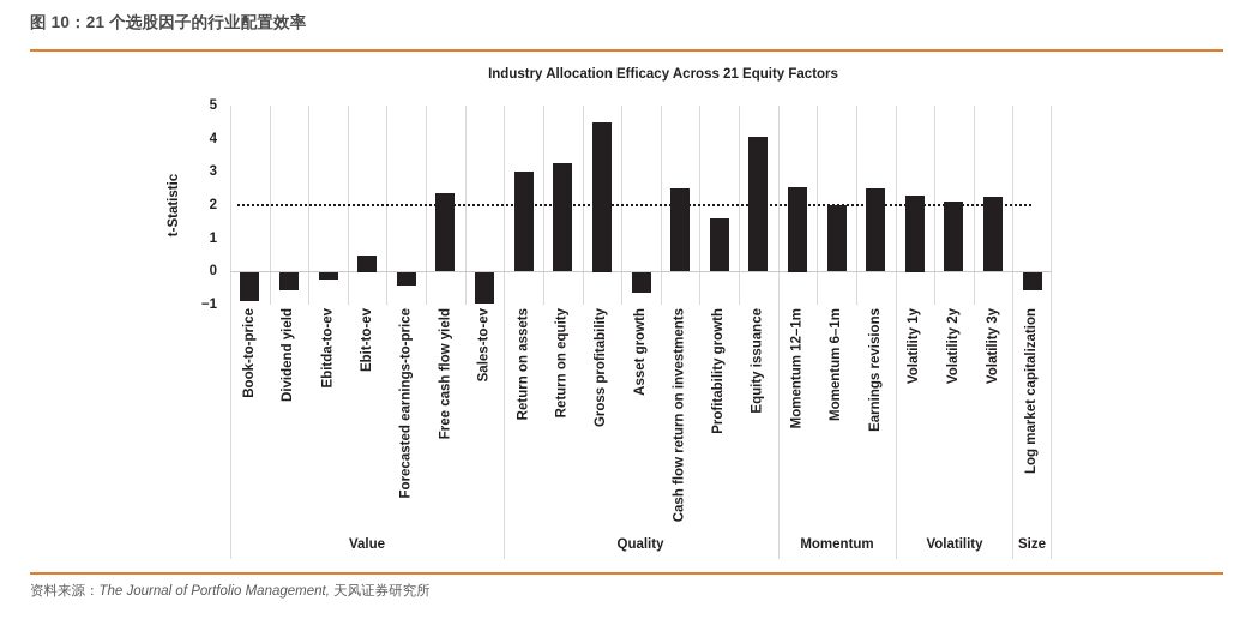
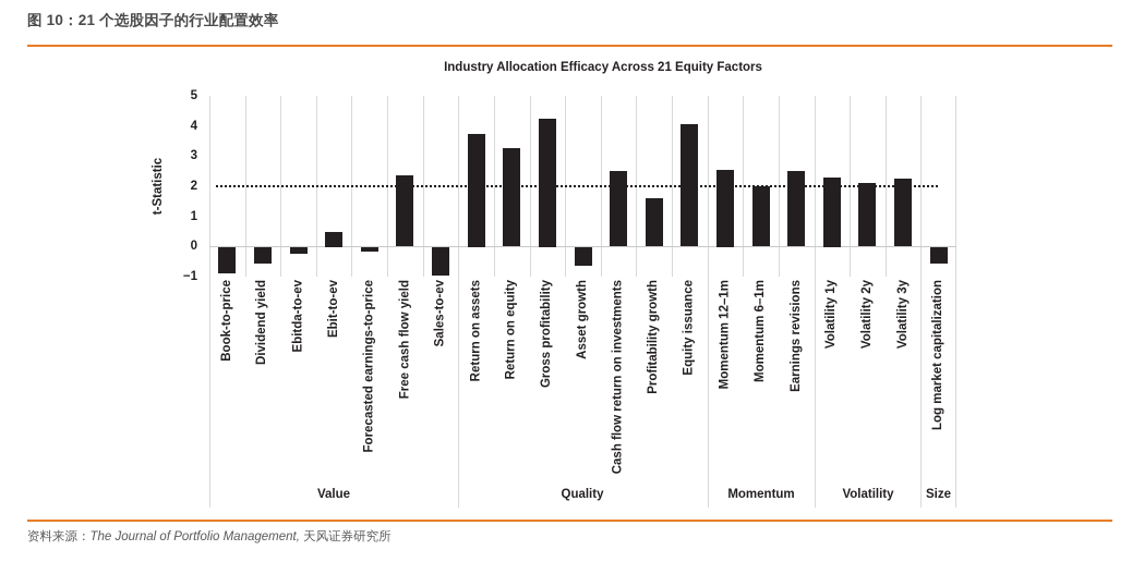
Forecasted earnings-to-price: -0.4 -> -0.1
Return on assets: 3.0 -> 3.8
Gross profitability: 4.5 -> 4.2
